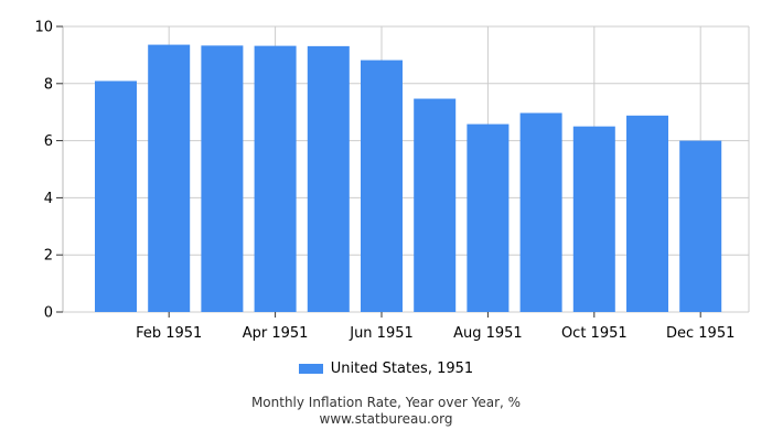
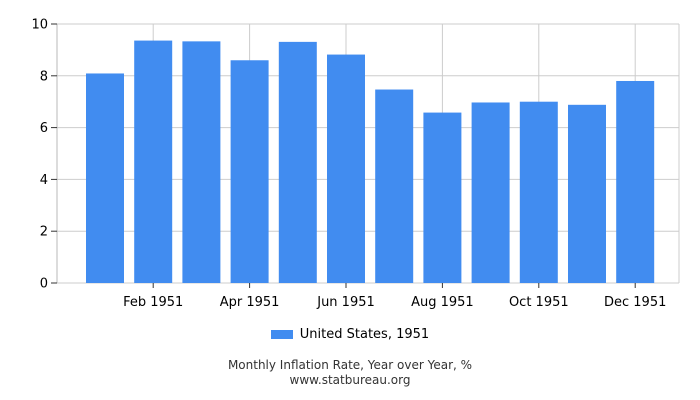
Apr 1951: 9.3 -> 8.6
Oct 1951: 6.5 -> 7.0
Dec 1951: 6.0 -> 7.8
